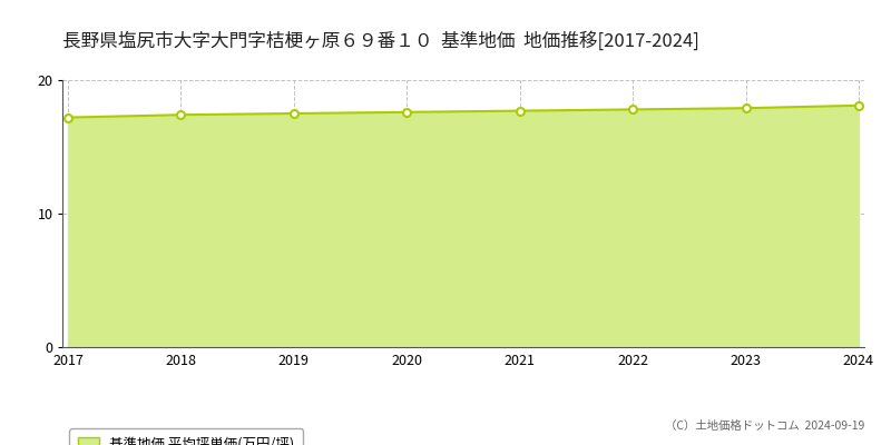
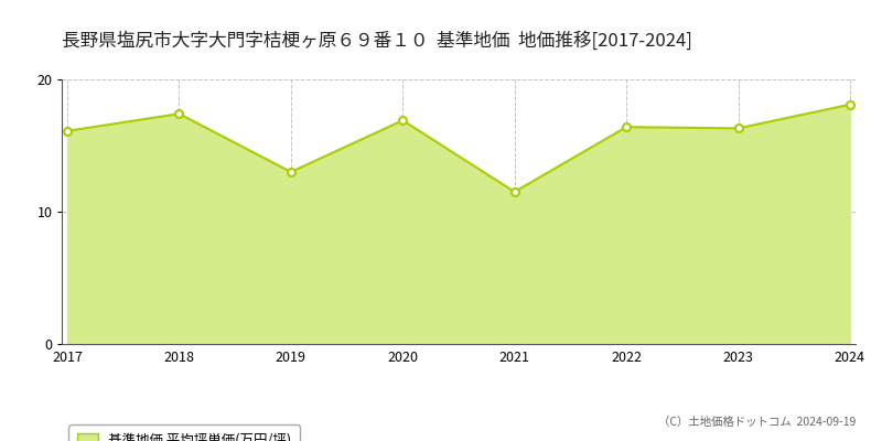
2017: 17.2 -> 16.1
2019: 17.5 -> 13.0
2020: 17.6 -> 16.9
2021: 17.7 -> 11.5
2022: 17.8 -> 16.4
2023: 17.9 -> 16.3
